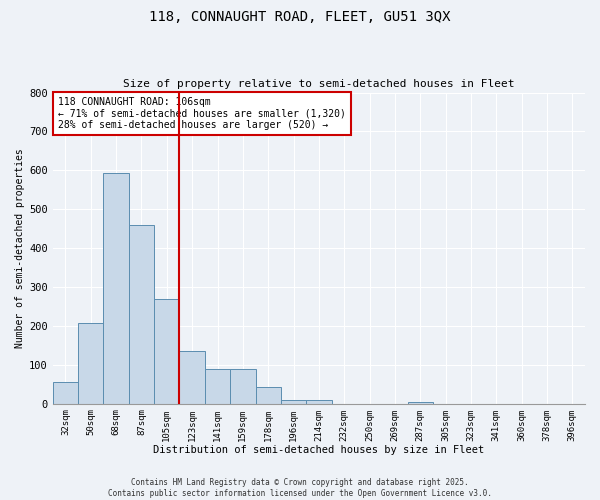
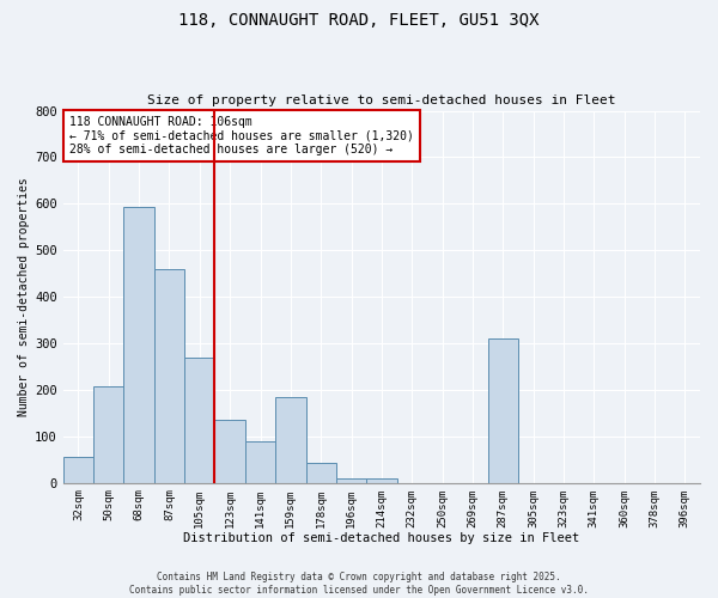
159sqm: 90 -> 185
287sqm: 5 -> 310
